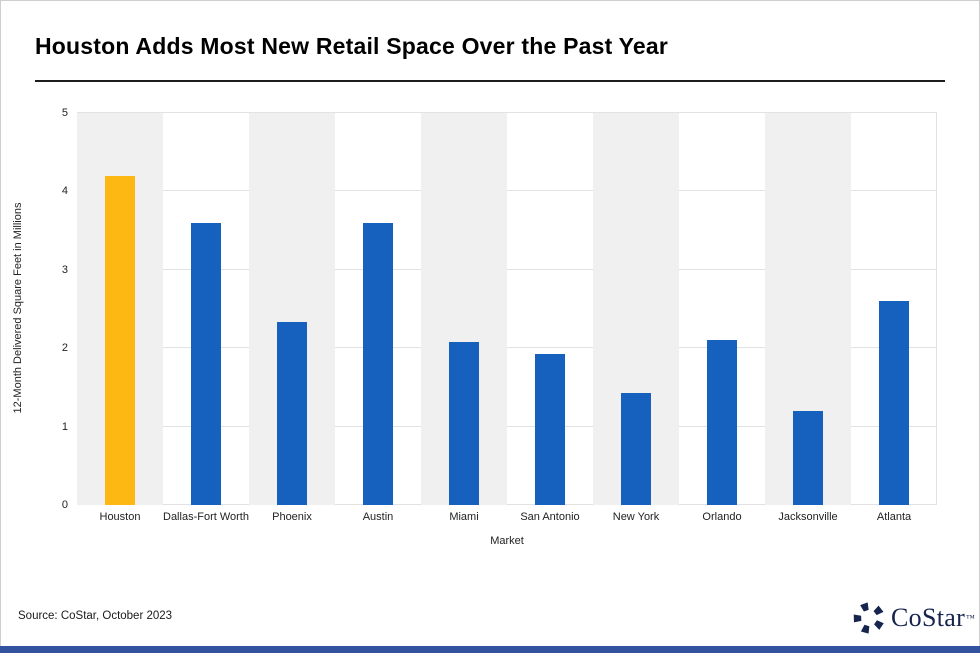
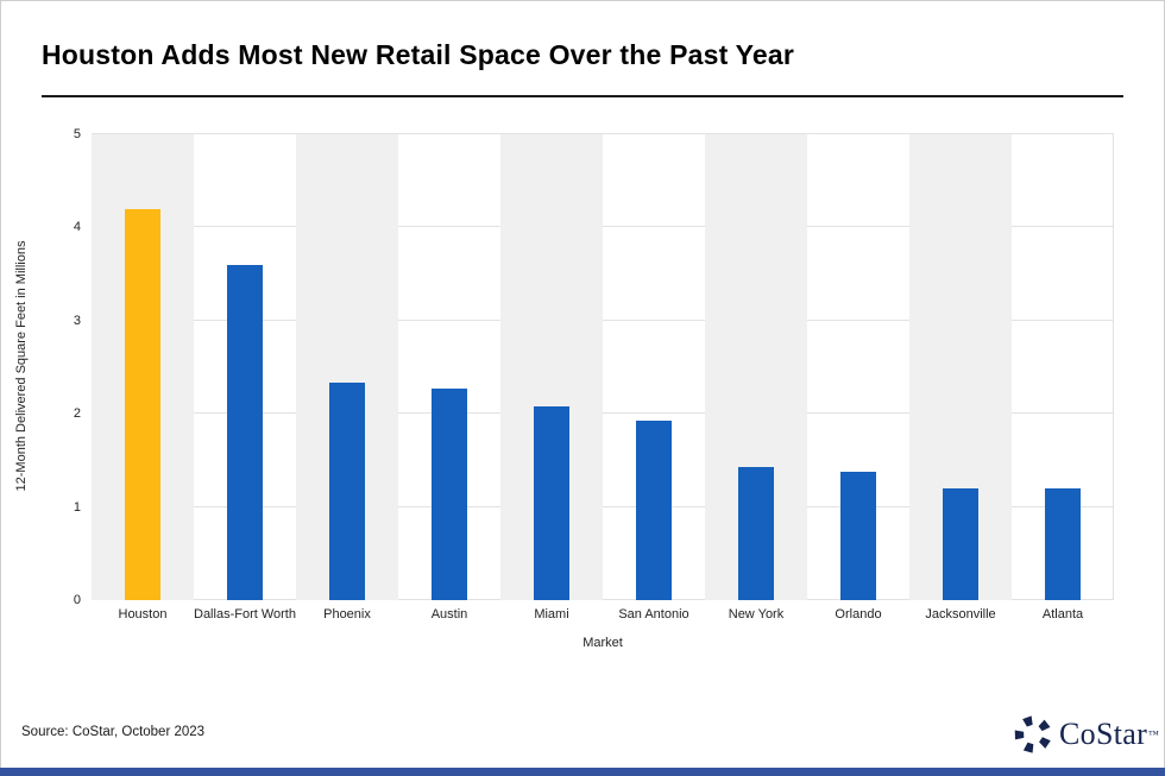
Austin: 3.6 -> 2.3
Orlando: 2.1 -> 1.4
Atlanta: 2.6 -> 1.2
